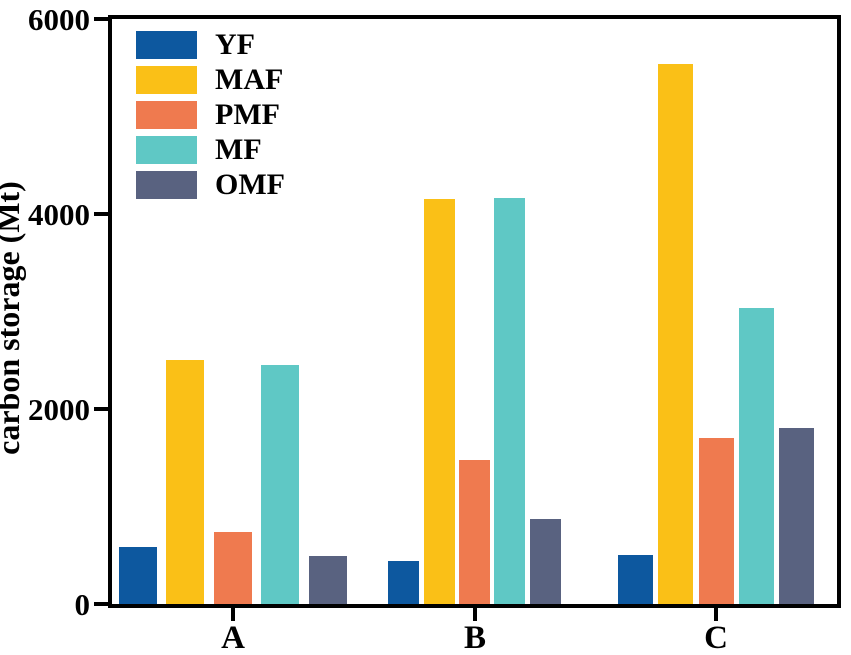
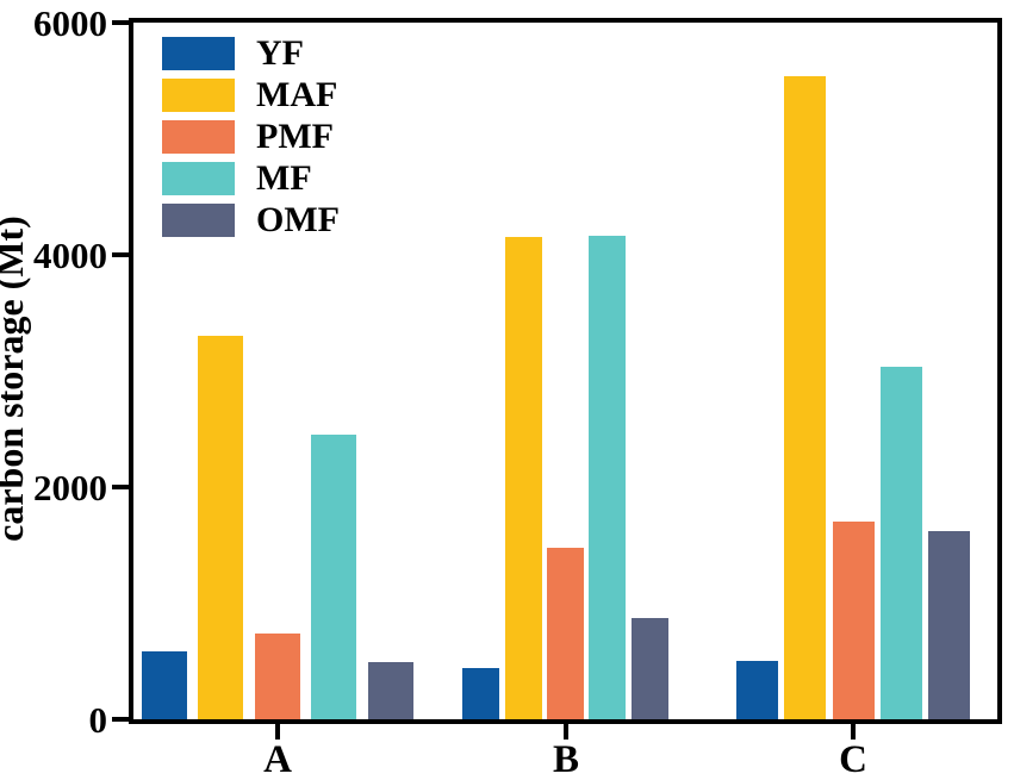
MAF/A: 2500 -> 3300
OMF/C: 1800 -> 1600
